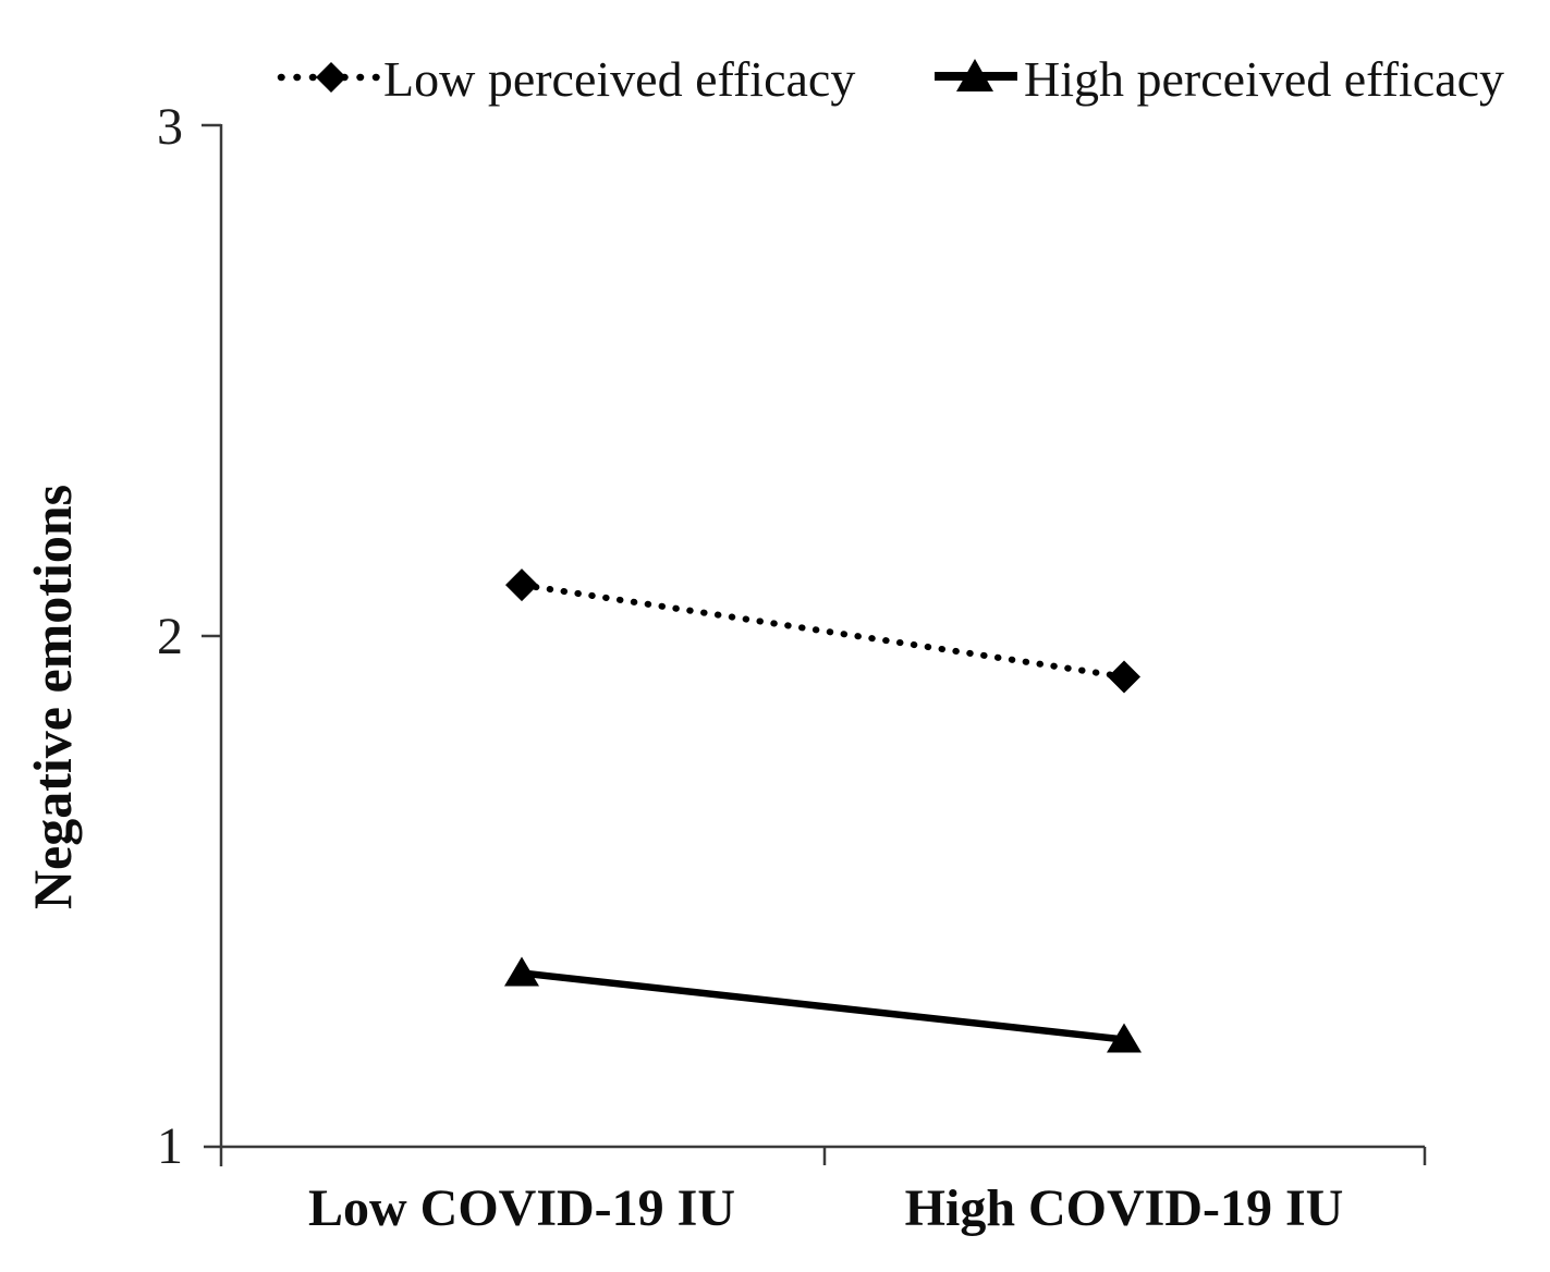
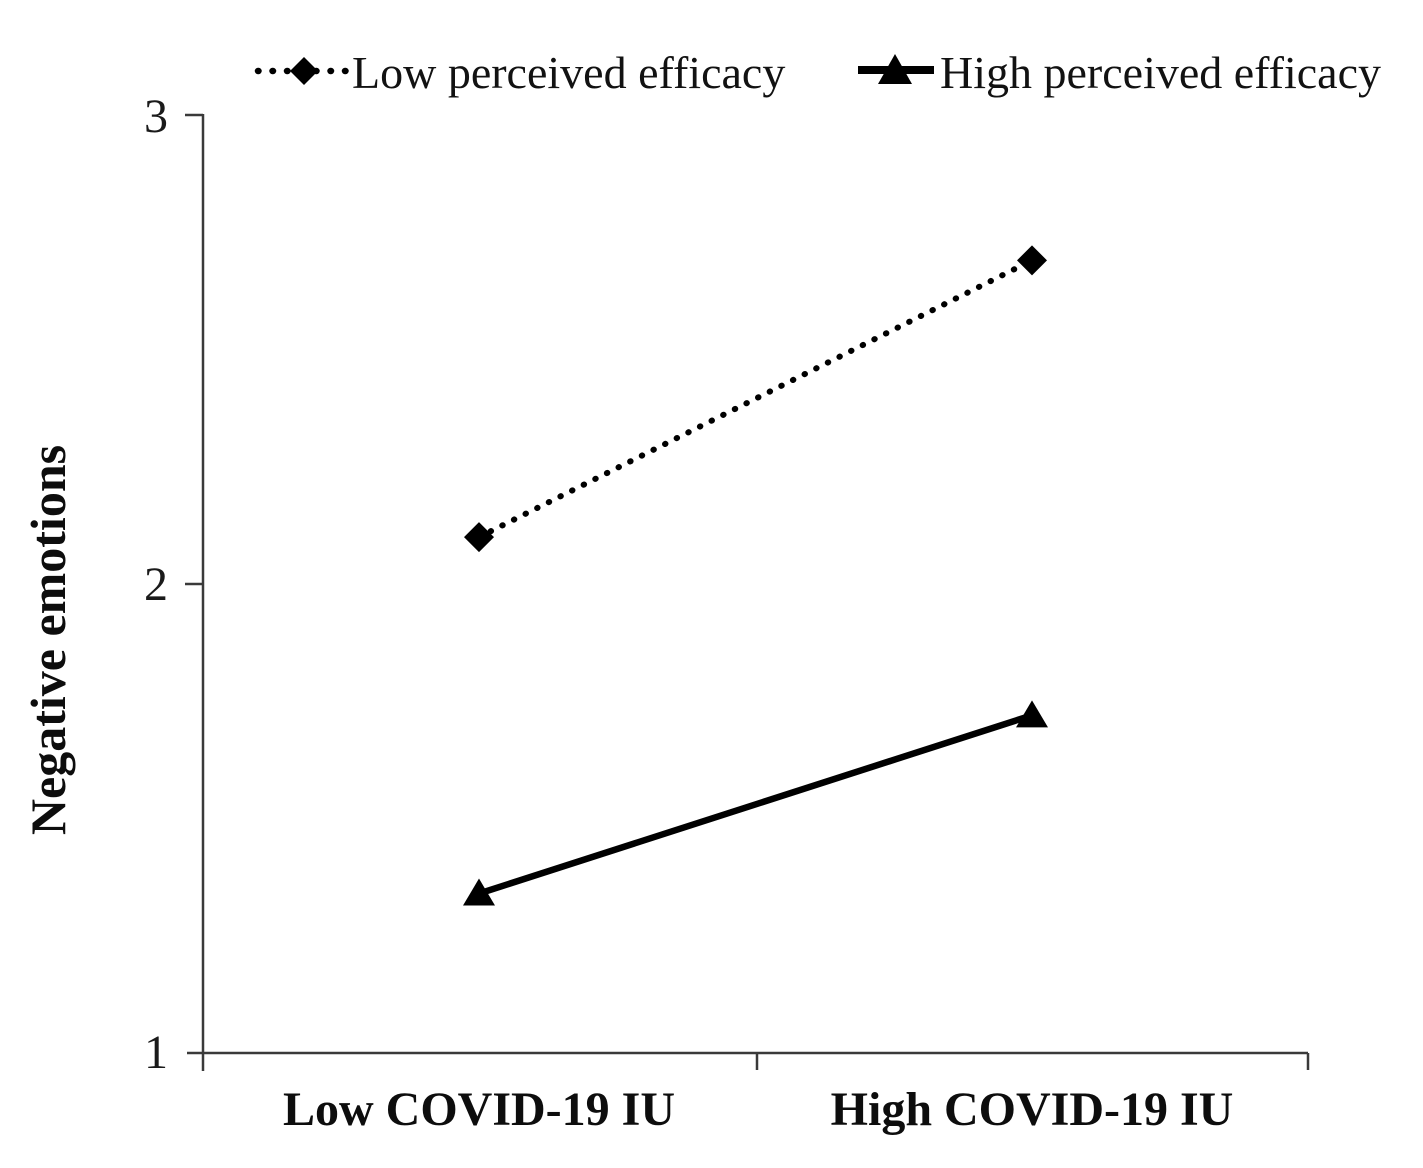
Low perceived efficacy/High COVID-19 IU: 1.92 -> 2.69
High perceived efficacy/High COVID-19 IU: 1.21 -> 1.72
